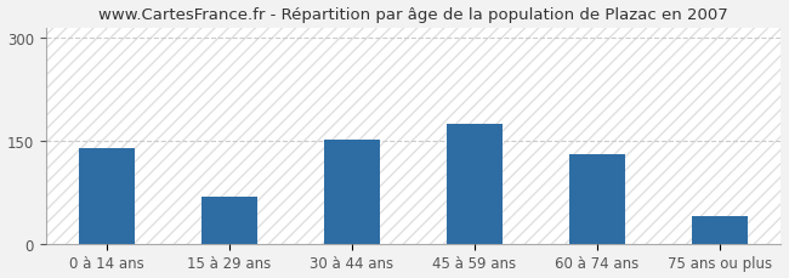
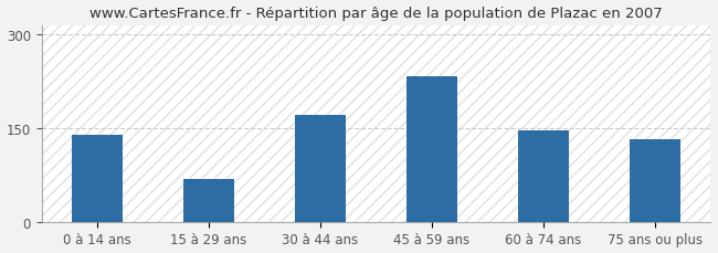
30 à 44 ans: 152 -> 172
45 à 59 ans: 175 -> 234
60 à 74 ans: 130 -> 146
75 ans ou plus: 40 -> 132
